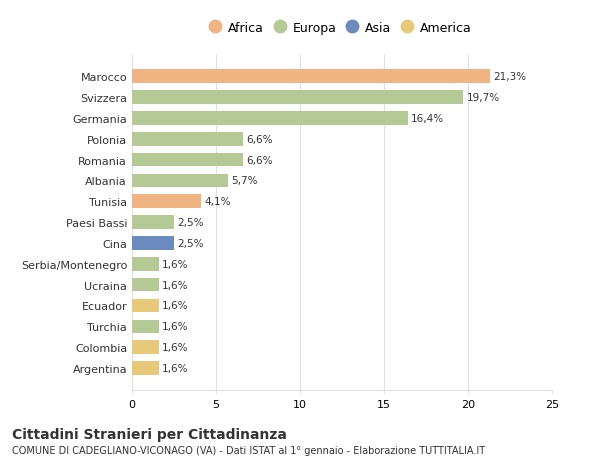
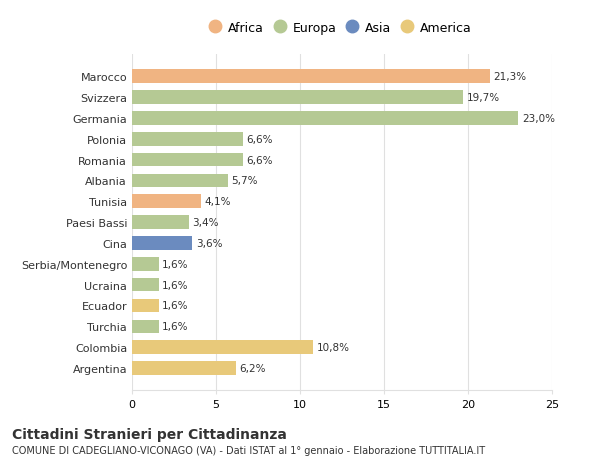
Germania: 16,4% -> 23,0%
Paesi Bassi: 2,5% -> 3,4%
Cina: 2,5% -> 3,6%
Colombia: 1,6% -> 10,8%
Argentina: 1,6% -> 6,2%
